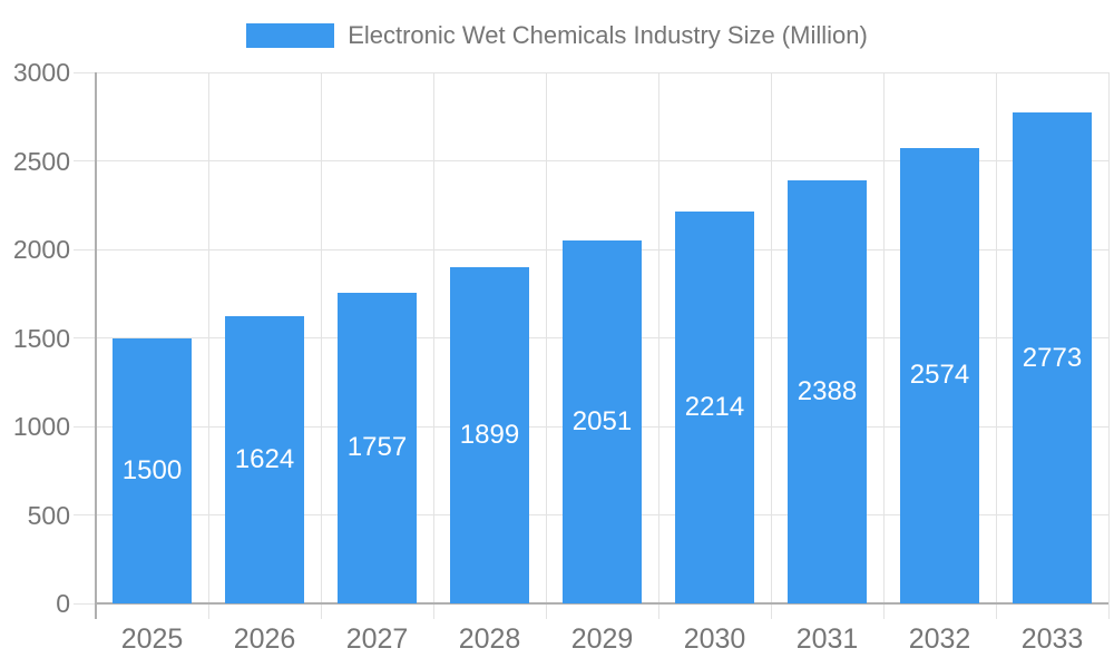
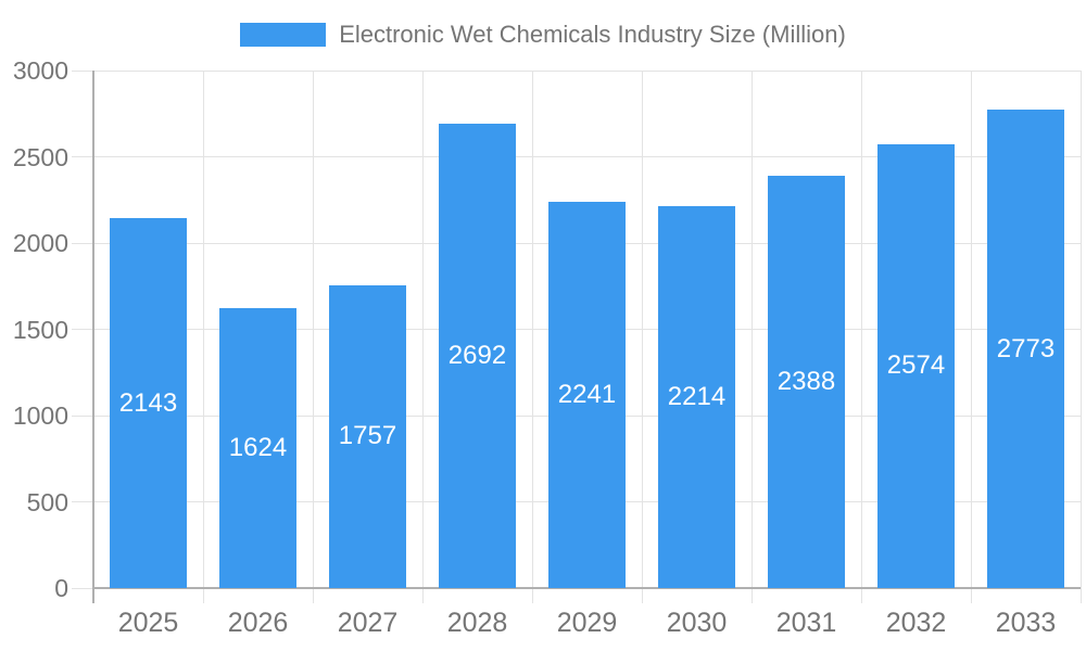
2025: 1500 -> 2143
2028: 1899 -> 2692
2029: 2051 -> 2241
